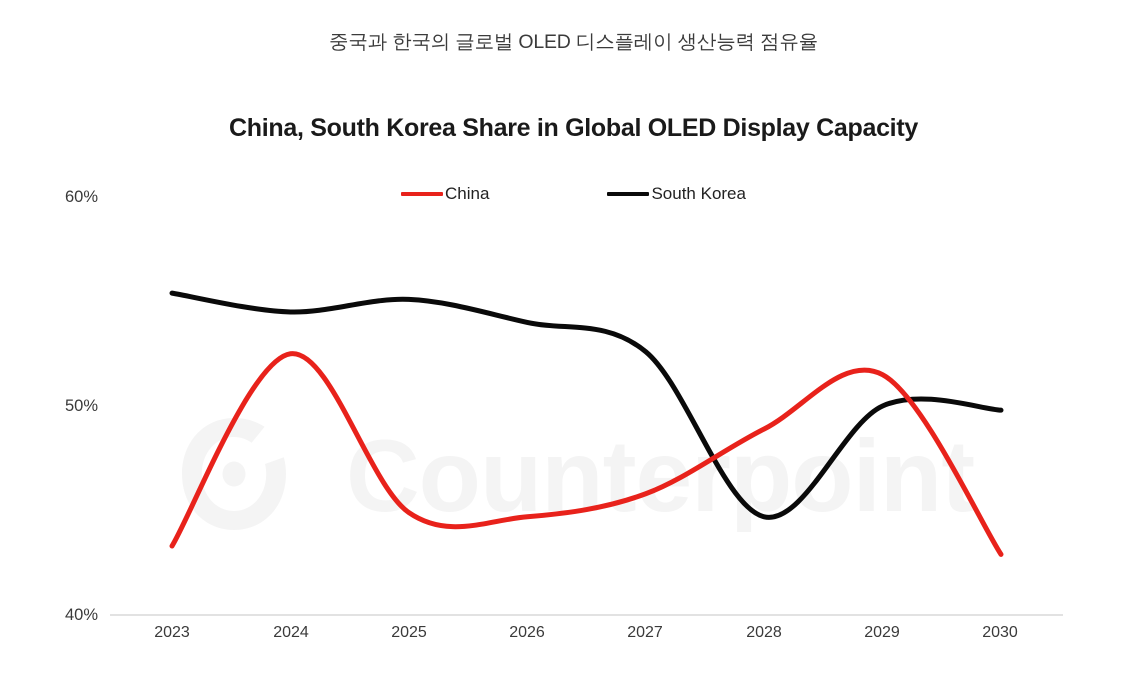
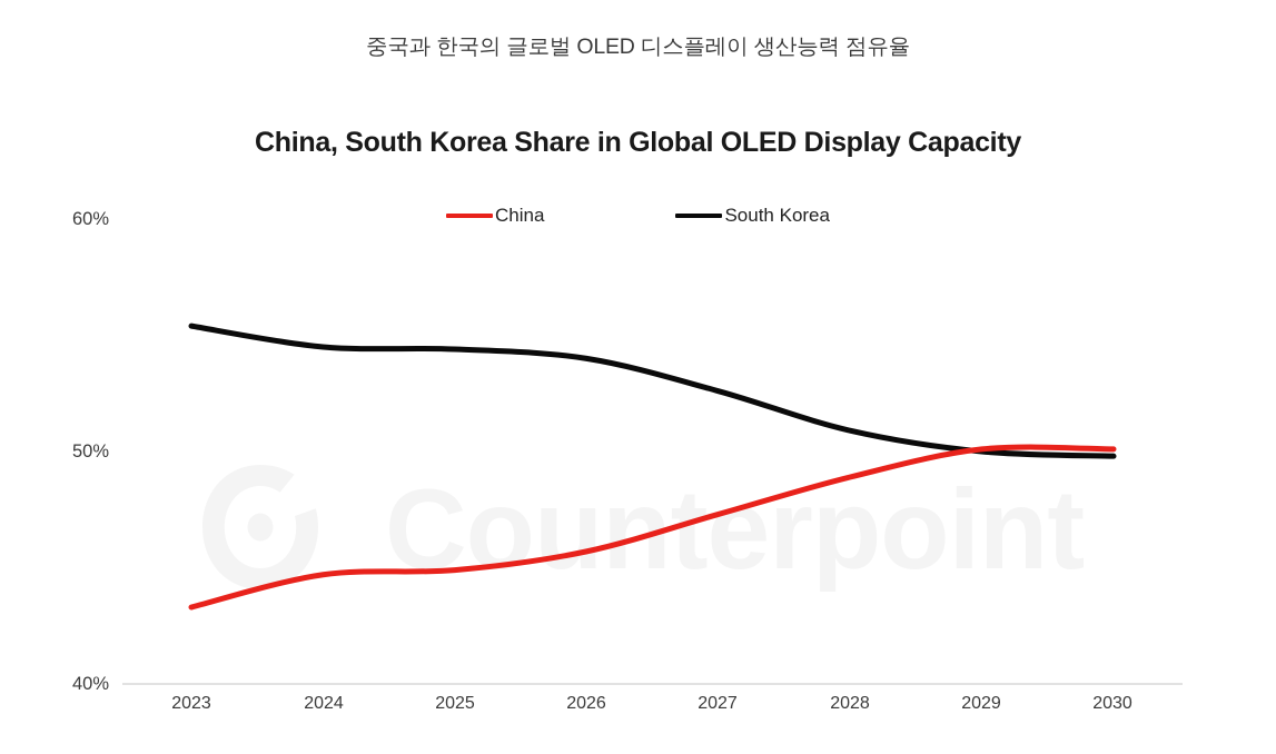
China/2024: 52.5% -> 44.7%
South Korea/2025: 55.1% -> 54.4%
China/2026: 44.7% -> 45.7%
China/2027: 45.8% -> 47.3%
South Korea/2028: 44.7% -> 50.9%
China/2029: 51.5% -> 50.1%
China/2030: 42.9% -> 50.1%
